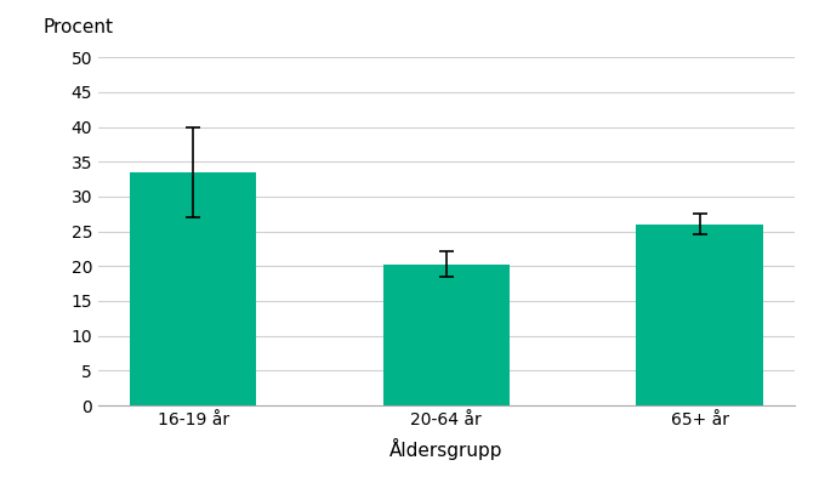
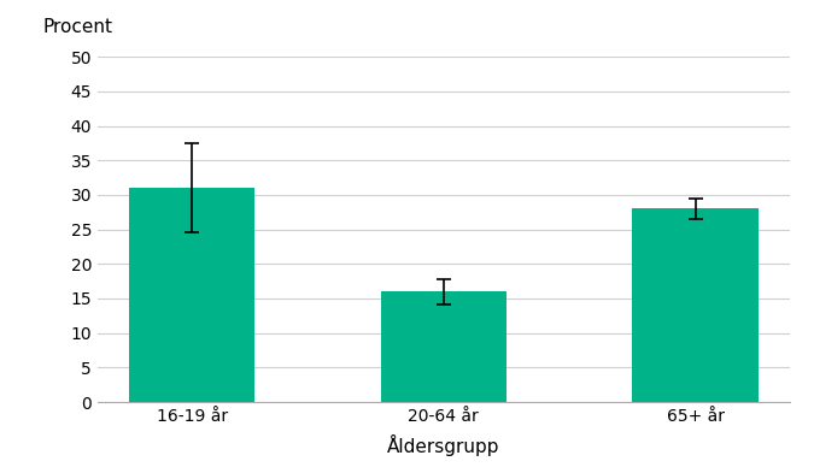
16-19 år: 33.5 -> 31.0
20-64 år: 20.3 -> 16.0
65+ år: 26.0 -> 28.0
